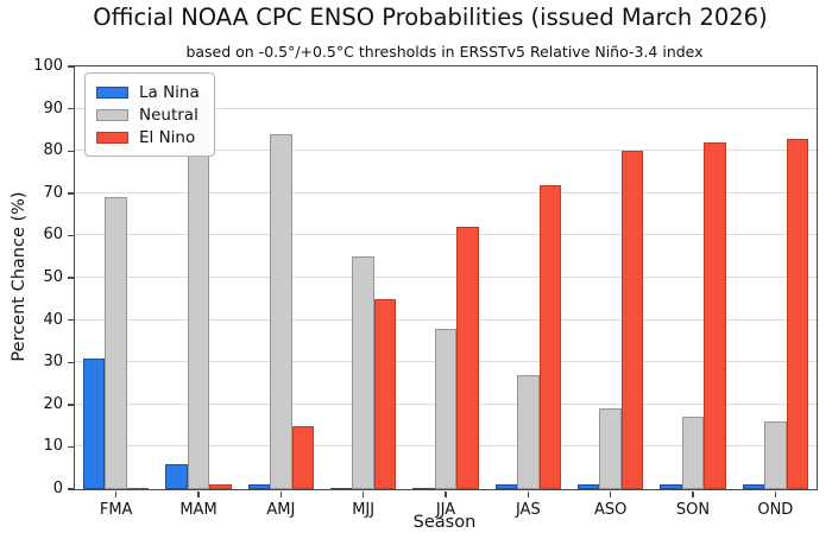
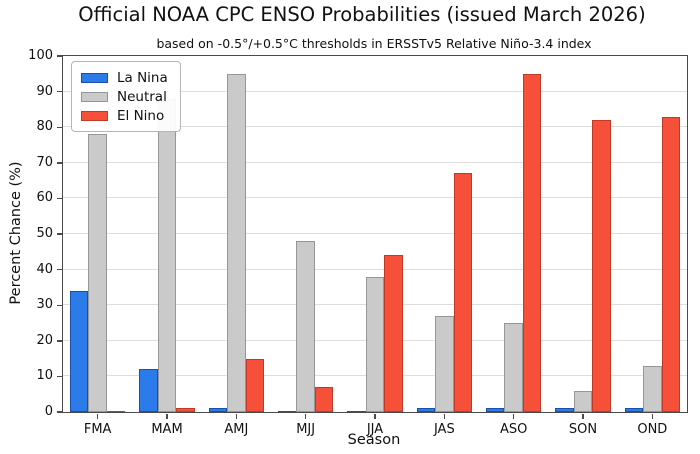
La Nina/FMA: 31 -> 34
Neutral/FMA: 69 -> 78
La Nina/MAM: 6 -> 12
Neutral/MAM: 93 -> 88
Neutral/AMJ: 84 -> 95
Neutral/MJJ: 55 -> 48
El Nino/MJJ: 45 -> 7
El Nino/JJA: 62 -> 44
El Nino/JAS: 72 -> 67
Neutral/ASO: 19 -> 25
El Nino/ASO: 80 -> 95
Neutral/SON: 17 -> 6
Neutral/OND: 16 -> 13
